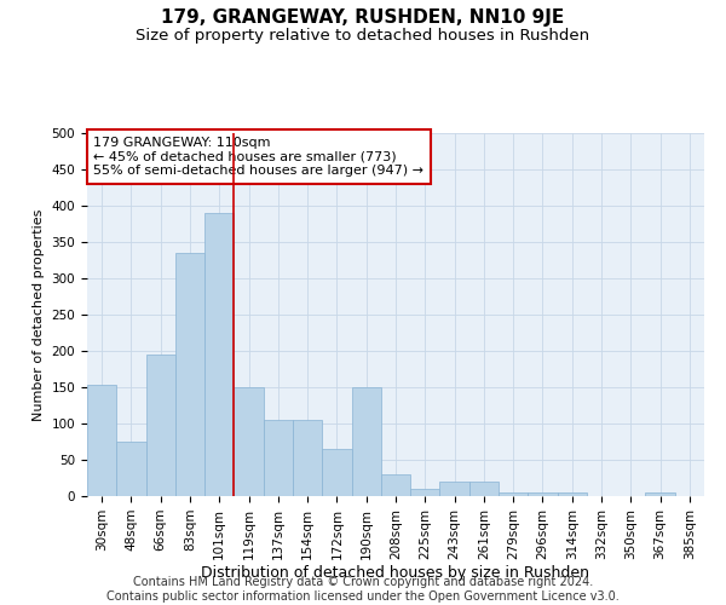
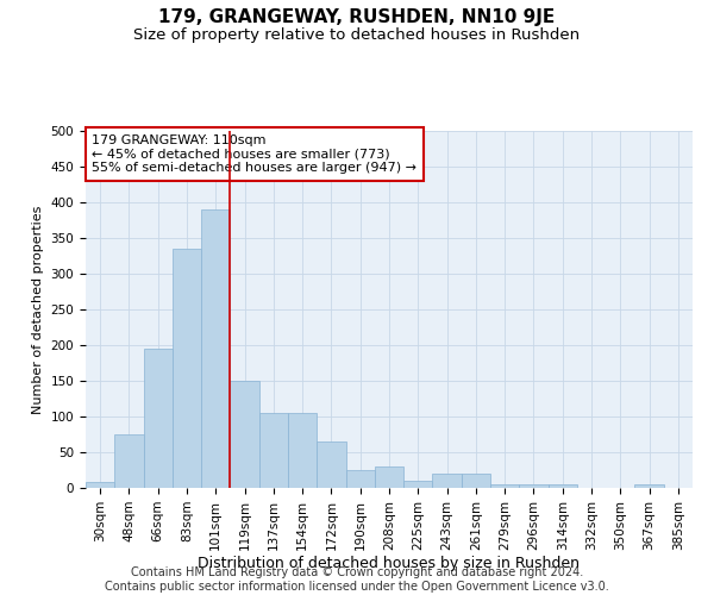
30sqm: 154 -> 8
190sqm: 150 -> 25
